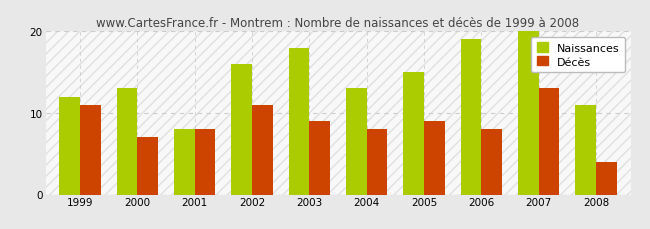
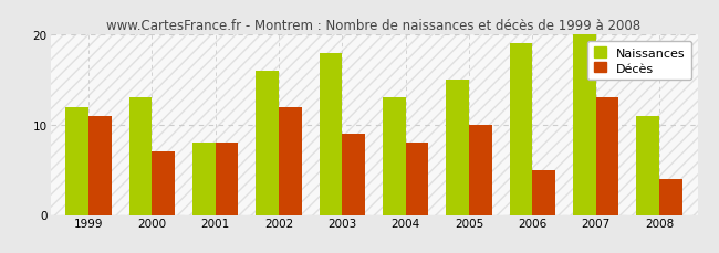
Décès/2002: 11 -> 12
Décès/2005: 9 -> 10
Décès/2006: 8 -> 5
